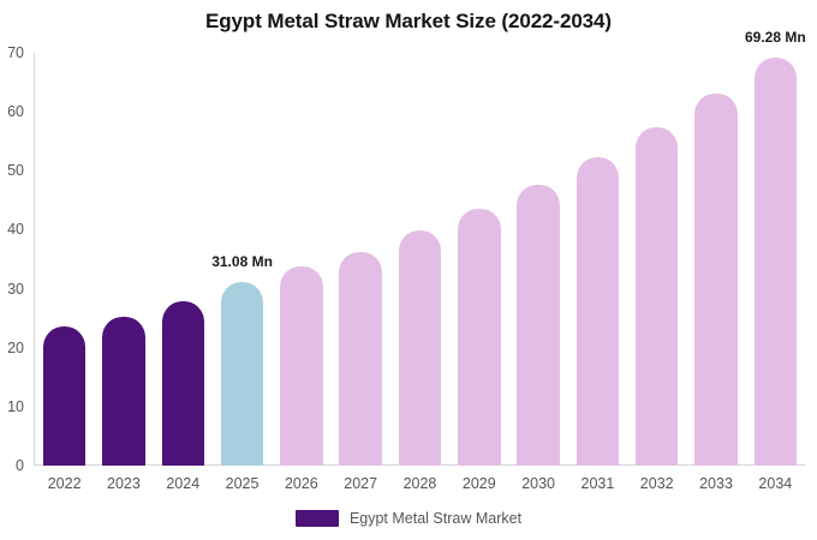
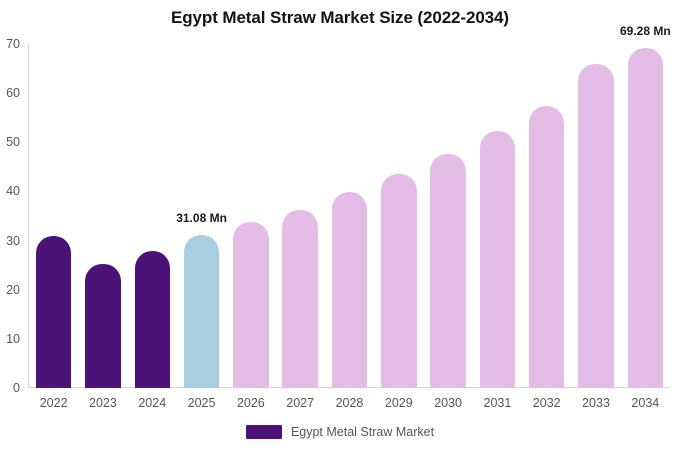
2022: 24 -> 31
2033: 63 -> 66
